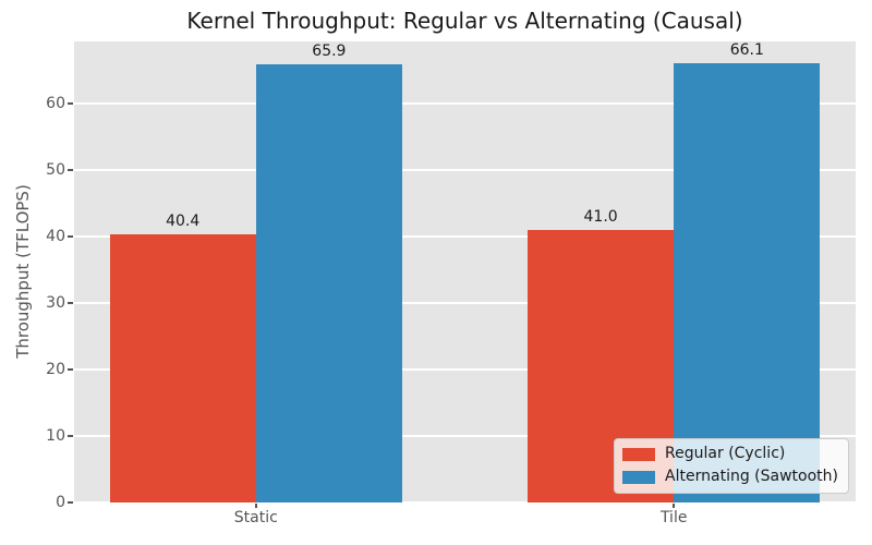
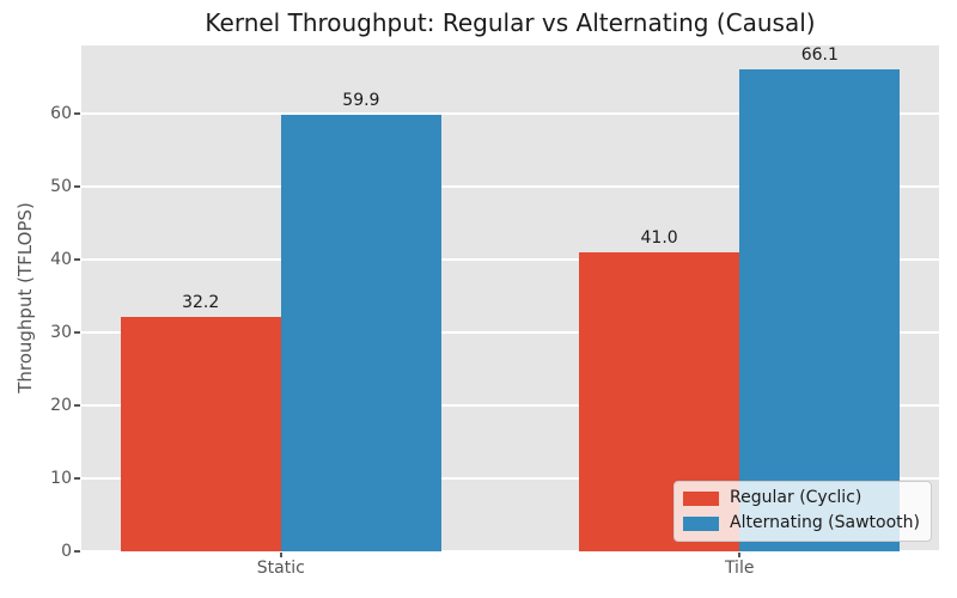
Regular (Cyclic)/Static: 40.4 -> 32.2
Alternating (Sawtooth)/Static: 65.9 -> 59.9
